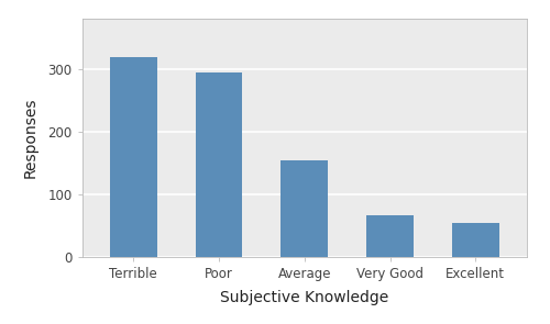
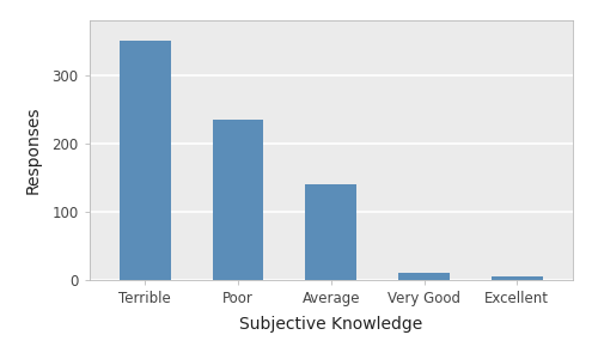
Terrible: 318 -> 350
Poor: 294 -> 235
Average: 154 -> 140
Very Good: 66 -> 10
Excellent: 54 -> 5
